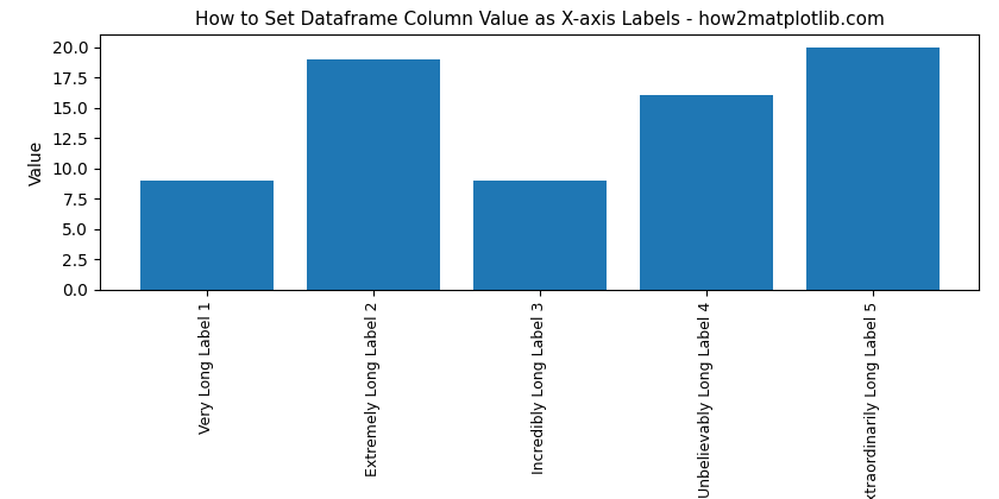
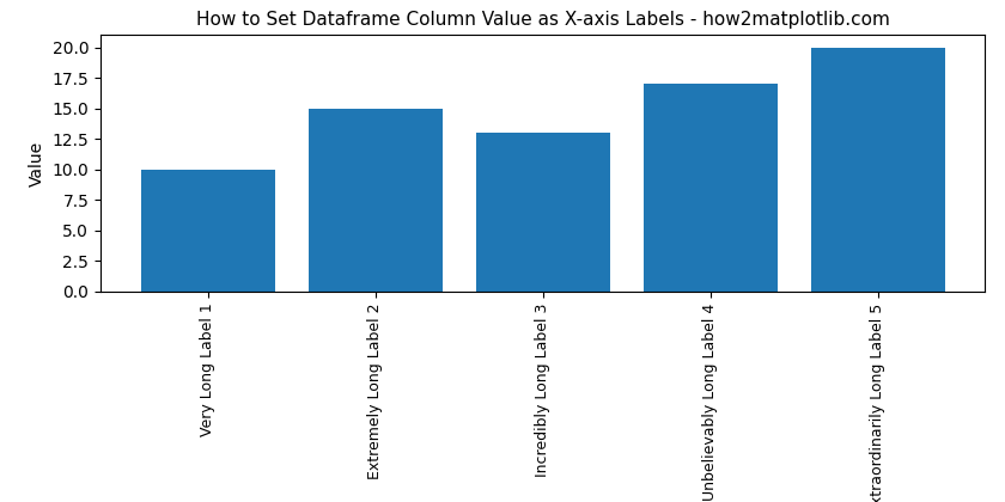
Very Long Label 1: 9 -> 10
Extremely Long Label 2: 19 -> 15
Incredibly Long Label 3: 9 -> 13
Unbelievably Long Label 4: 16 -> 17
